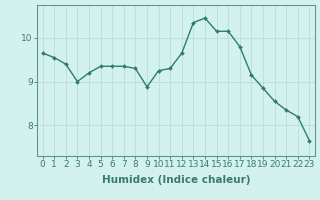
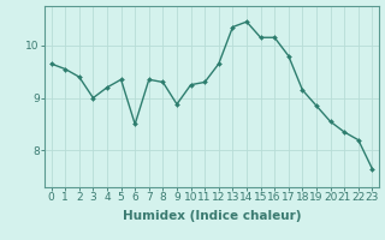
6: 9.35 -> 8.50
